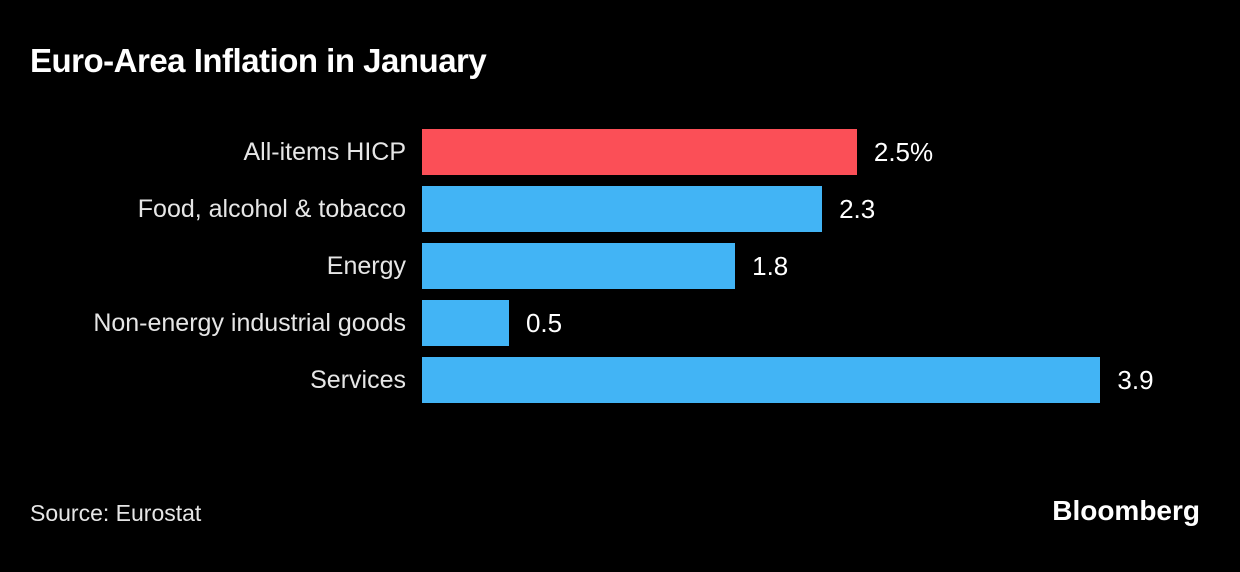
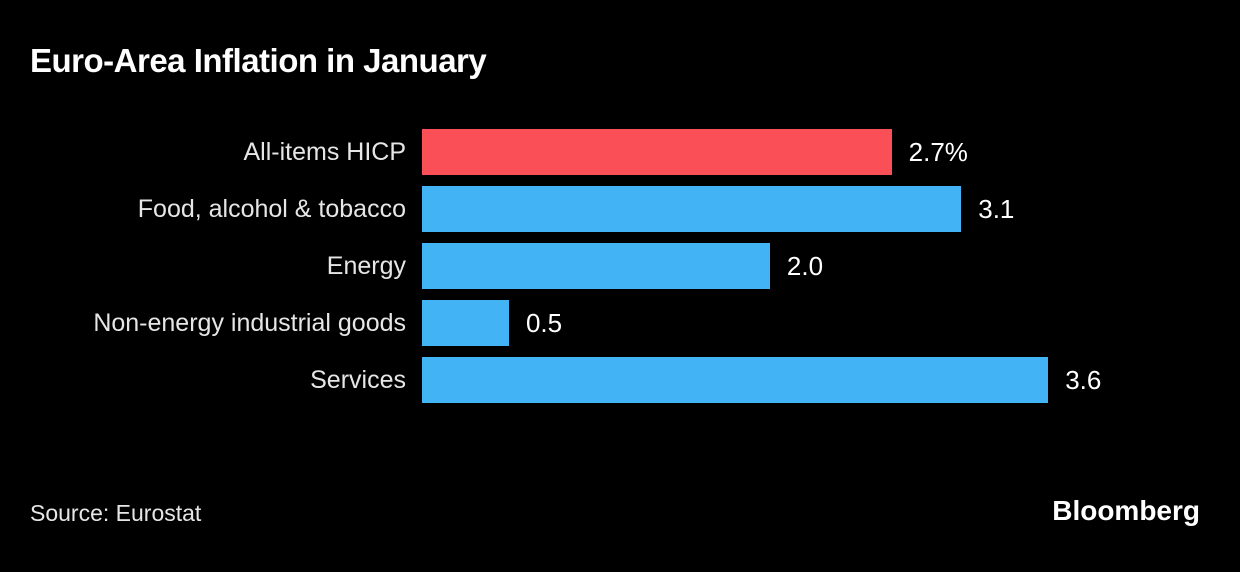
All-items HICP: 2.5% -> 2.7%
Food, alcohol & tobacco: 2.3 -> 3.1
Energy: 1.8 -> 2.0
Services: 3.9 -> 3.6
